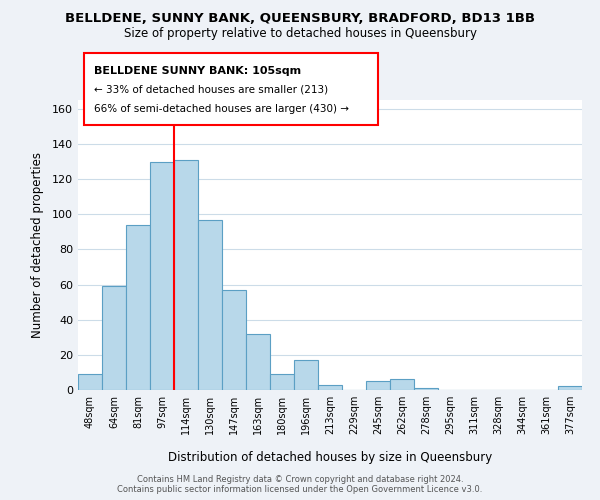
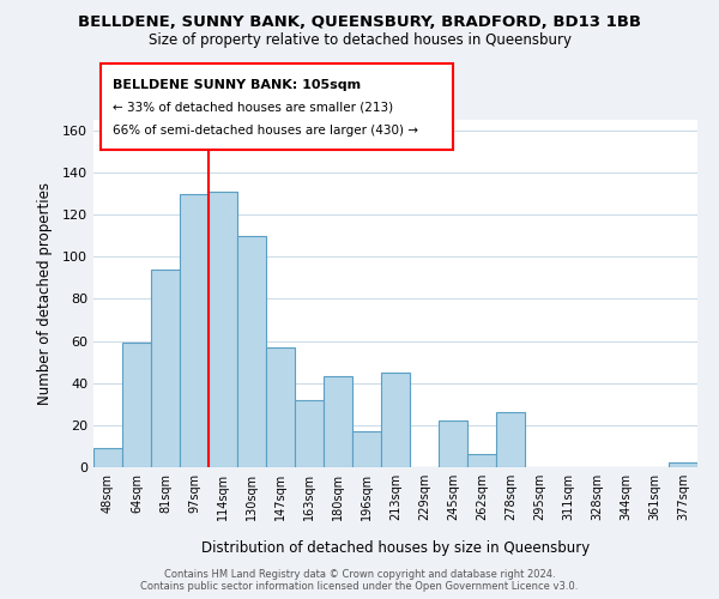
130sqm: 97 -> 110
180sqm: 9 -> 43
213sqm: 3 -> 45
245sqm: 5 -> 22
278sqm: 1 -> 26
